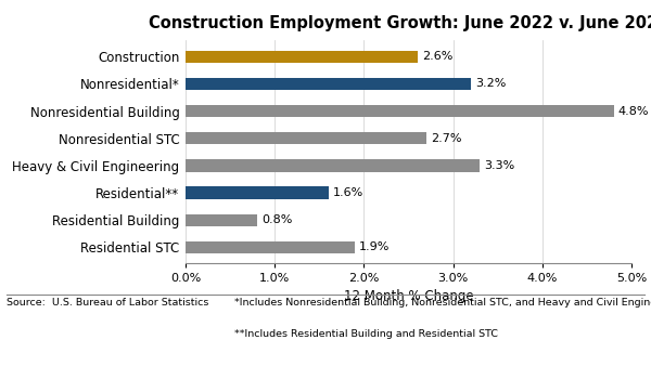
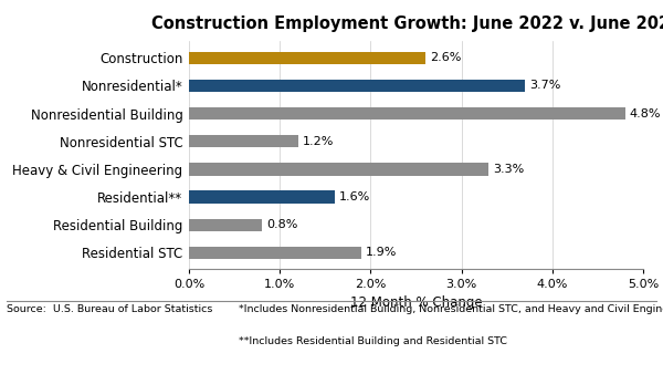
Nonresidential*: 3.2% -> 3.7%
Nonresidential STC: 2.7% -> 1.2%
